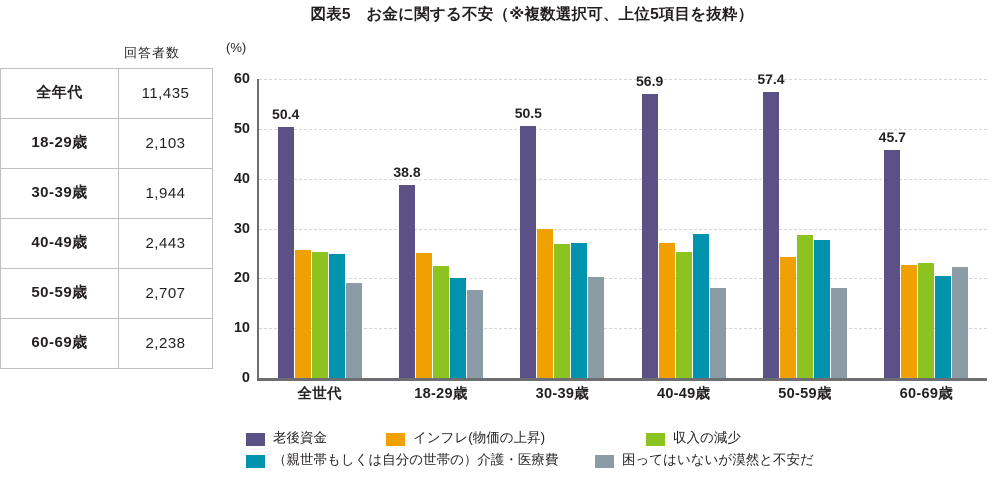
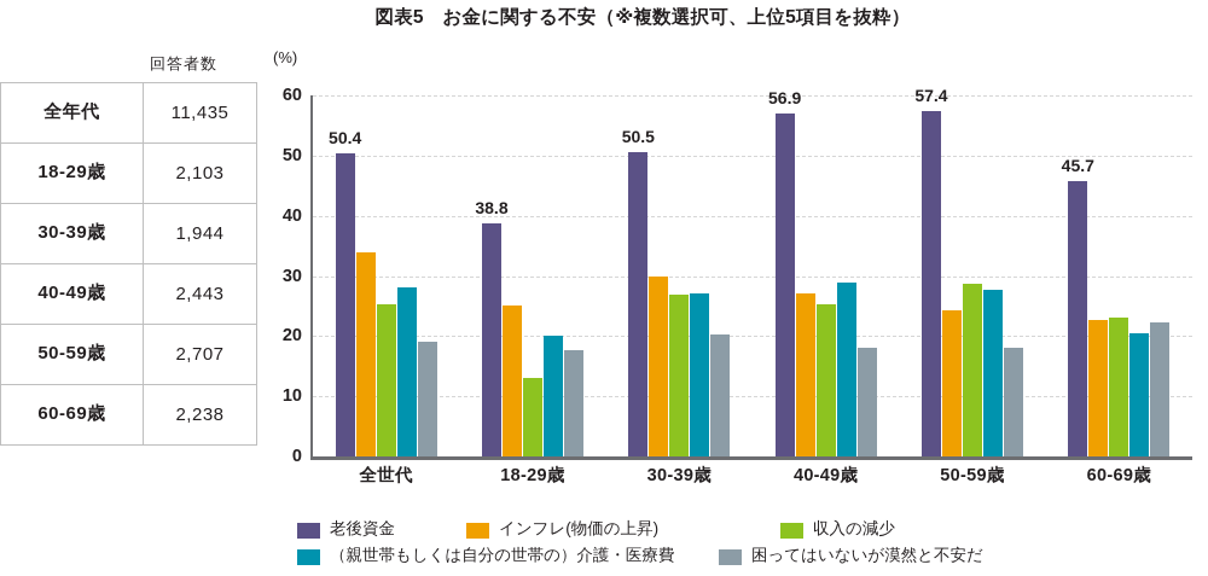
インフレ(物価の上昇)/全世代: 26 -> 34
（親世帯もしくは自分の世帯の）介護・医療費/全世代: 25 -> 28
収入の減少/18-29歳: 22 -> 13
